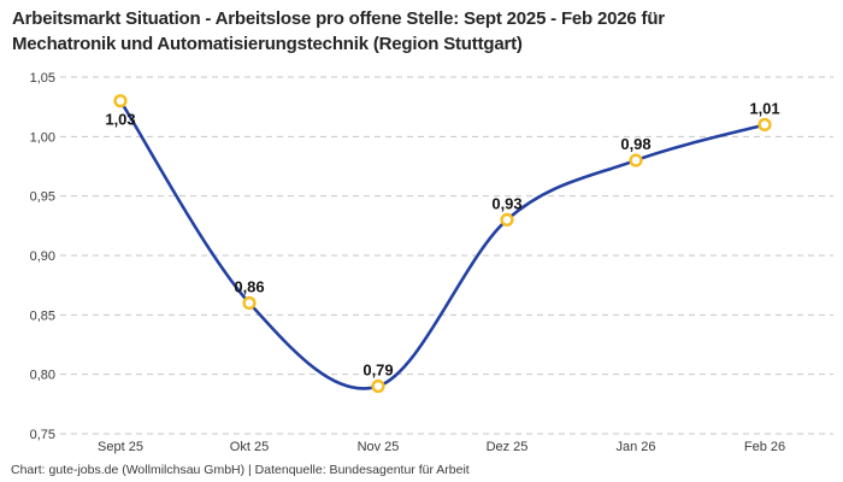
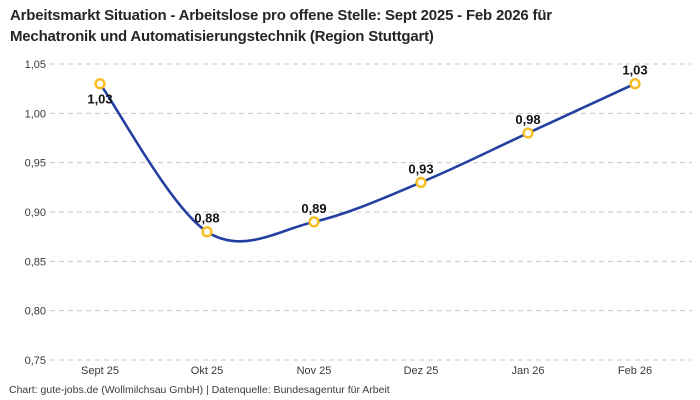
Okt 25: 0,86 -> 0,88
Nov 25: 0,79 -> 0,89
Feb 26: 1,01 -> 1,03
